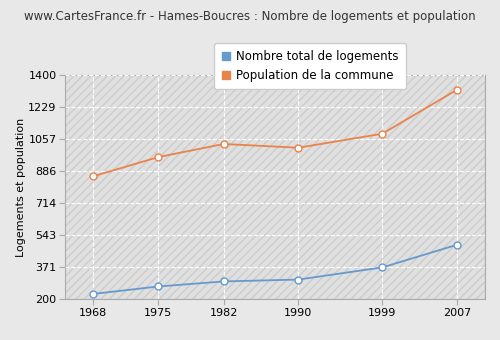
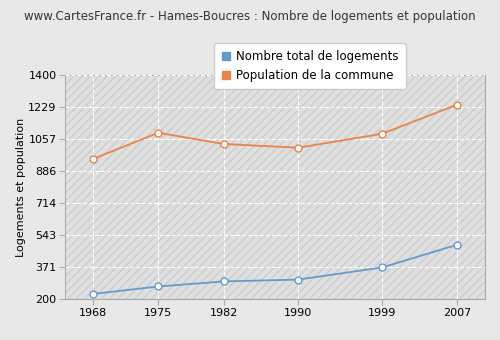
Population de la commune/1968: 860 -> 950
Population de la commune/1975: 960 -> 1090
Population de la commune/2007: 1320 -> 1240
